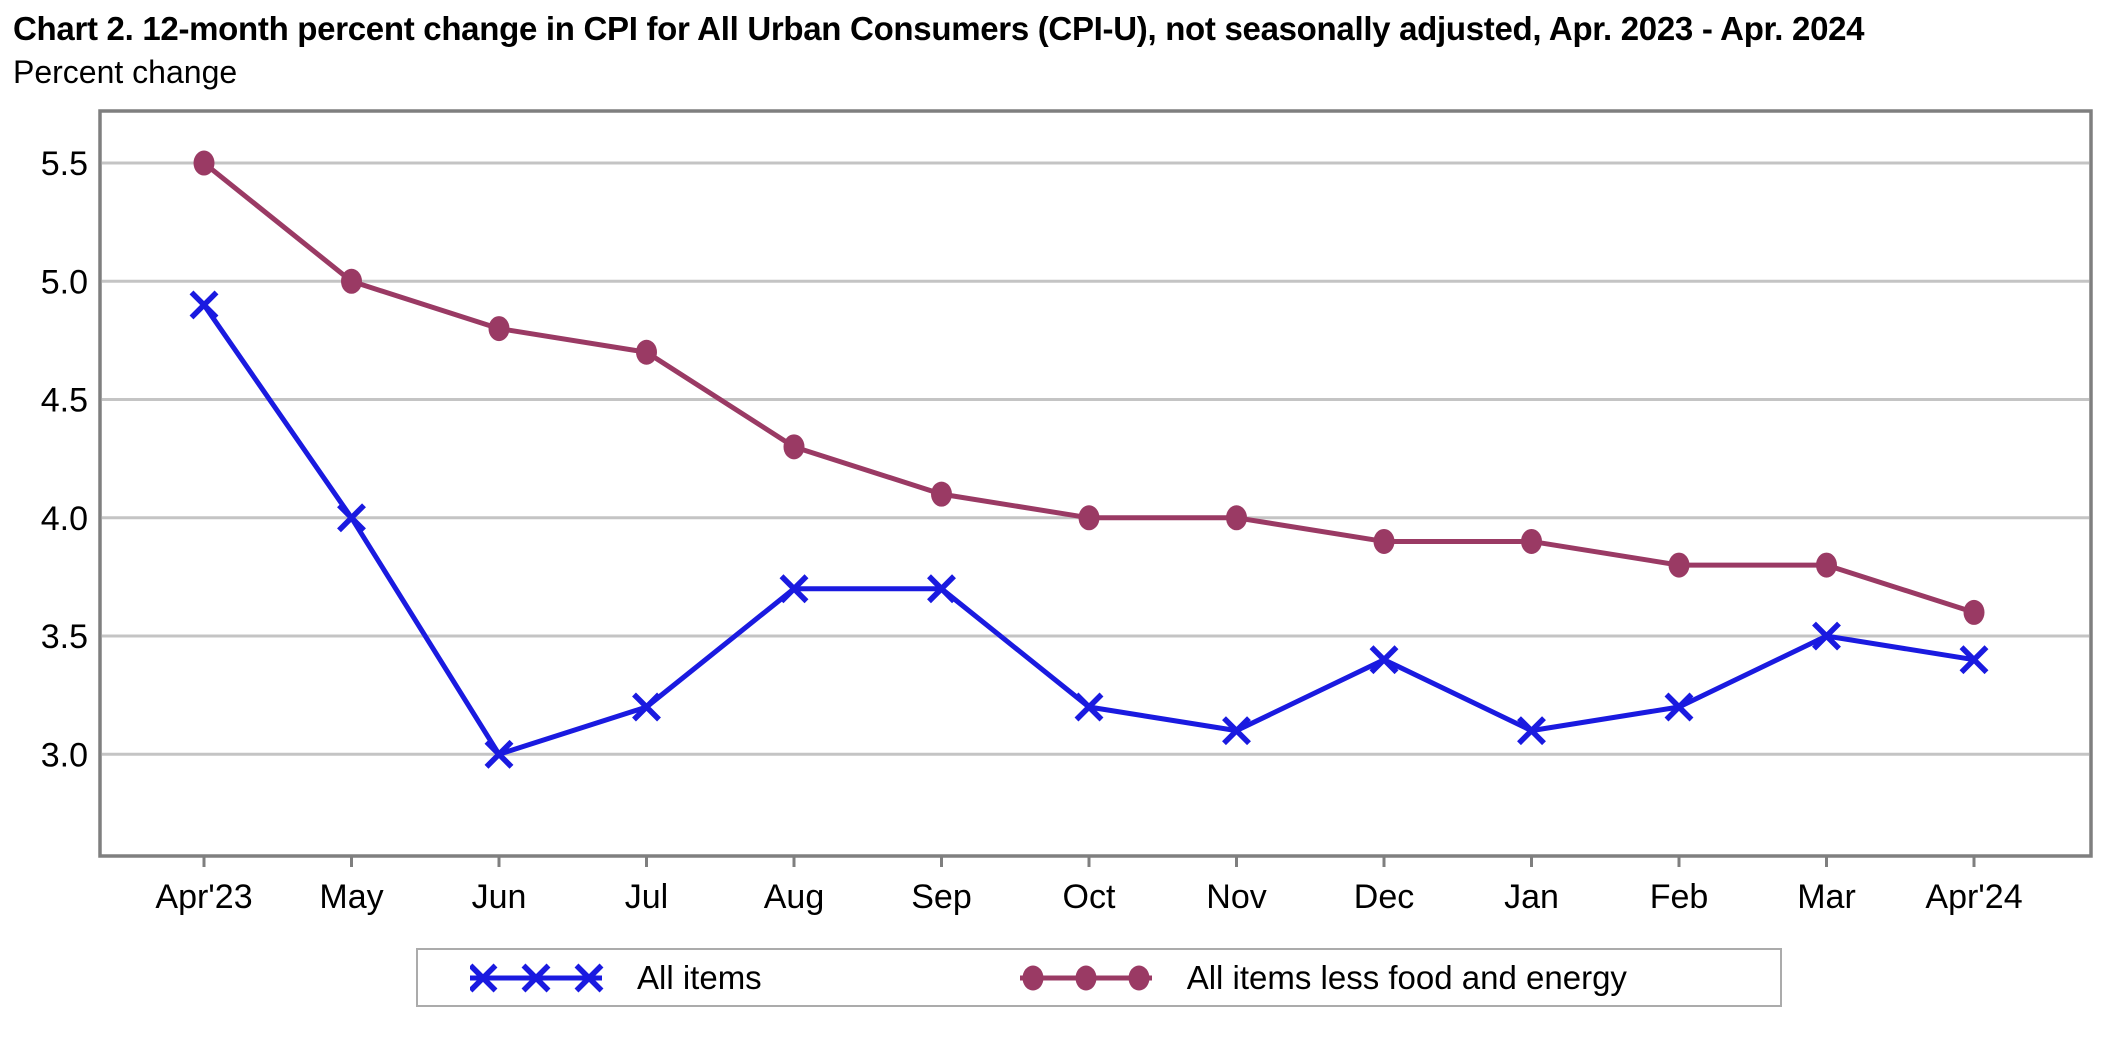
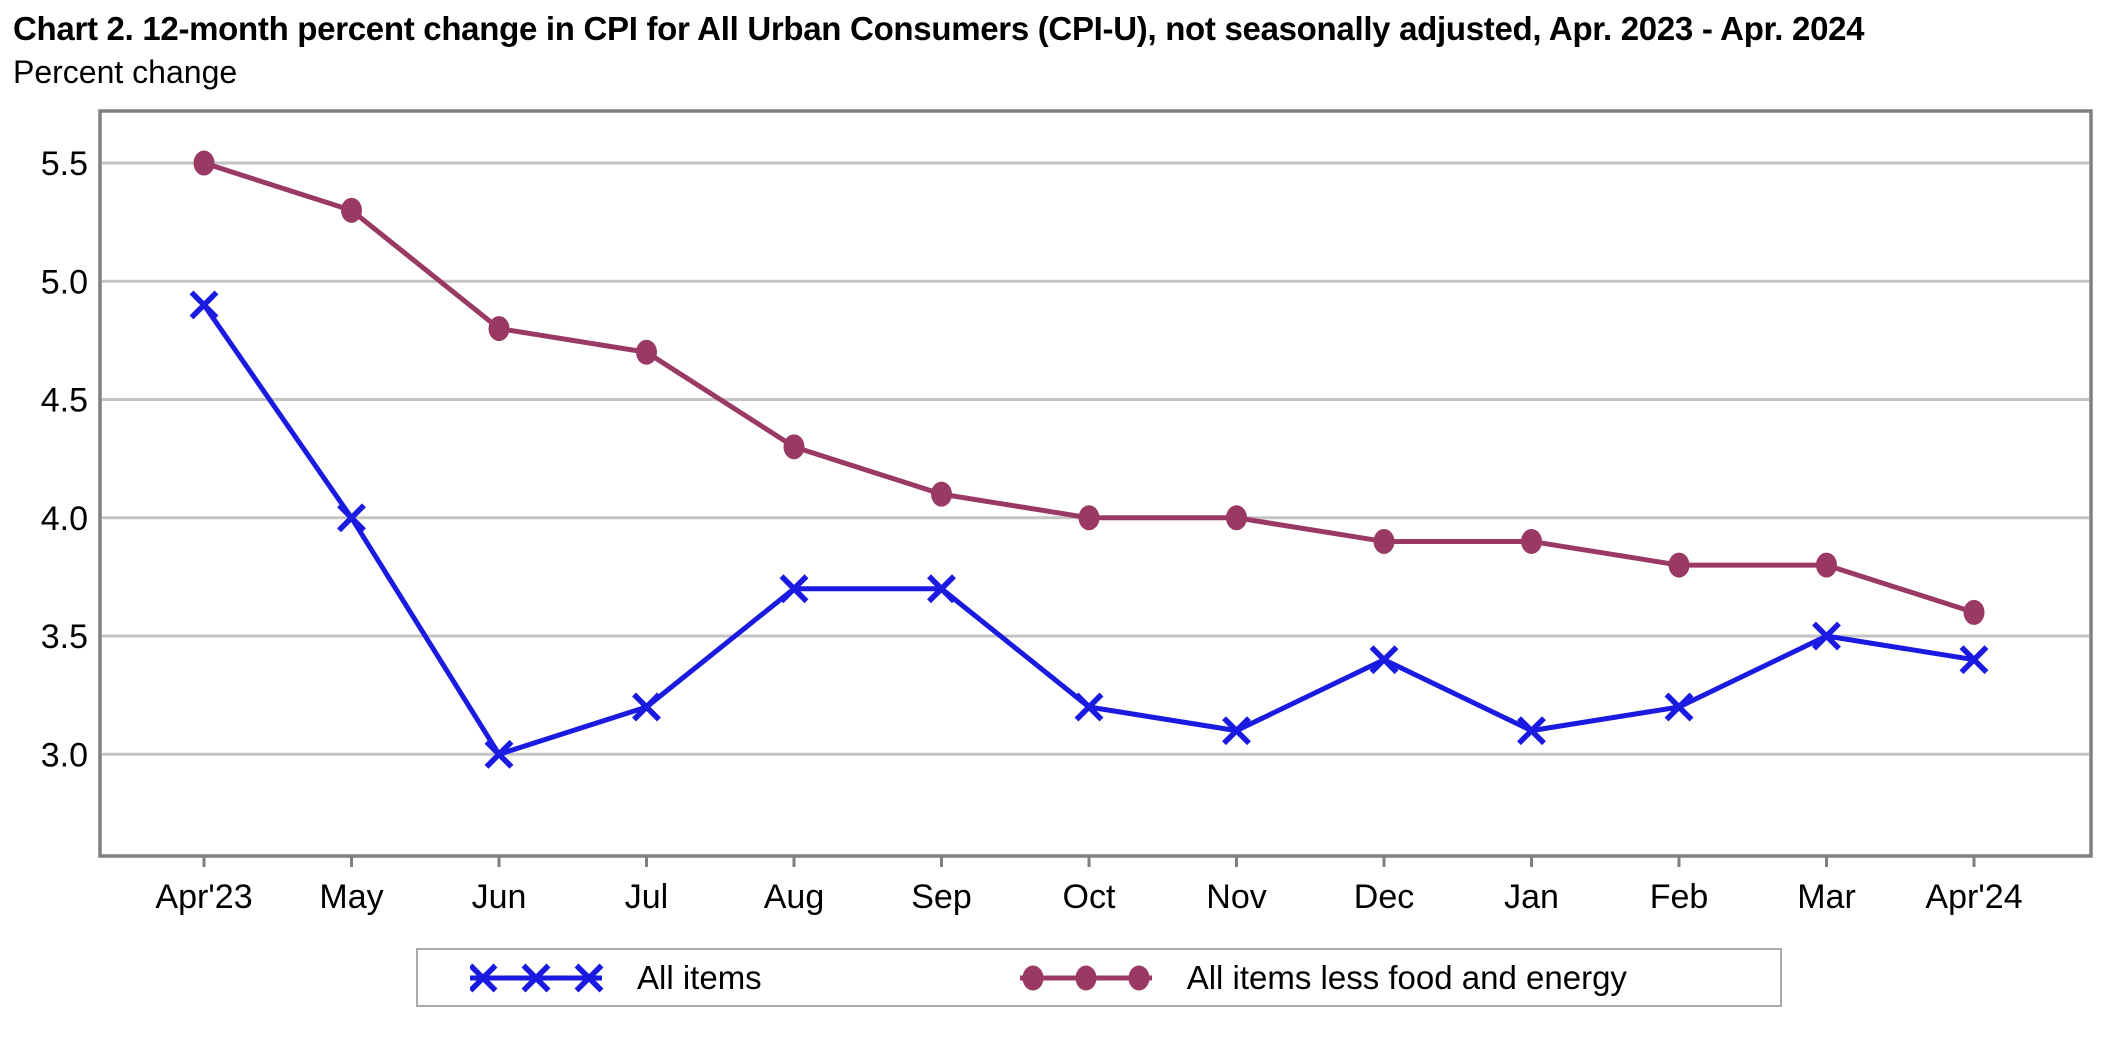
All items less food and energy/May: 5.0 -> 5.3
